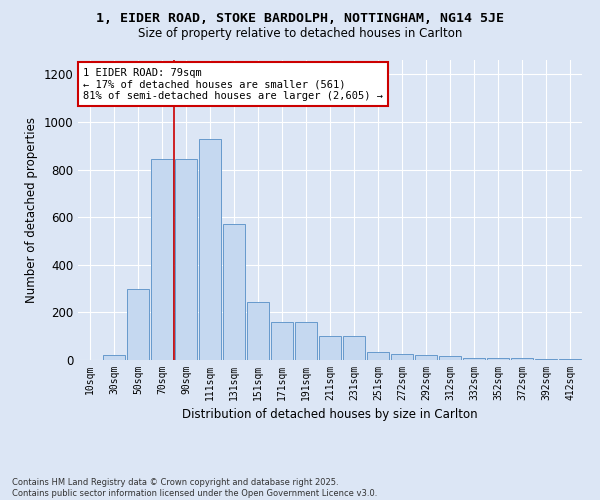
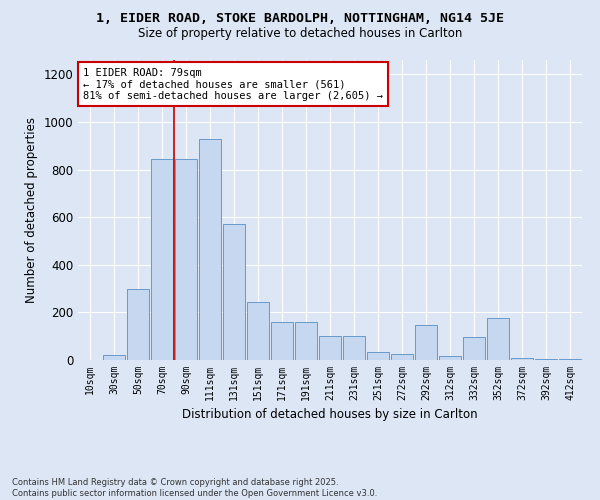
292sqm: 22 -> 145
332sqm: 10 -> 95
352sqm: 10 -> 175
